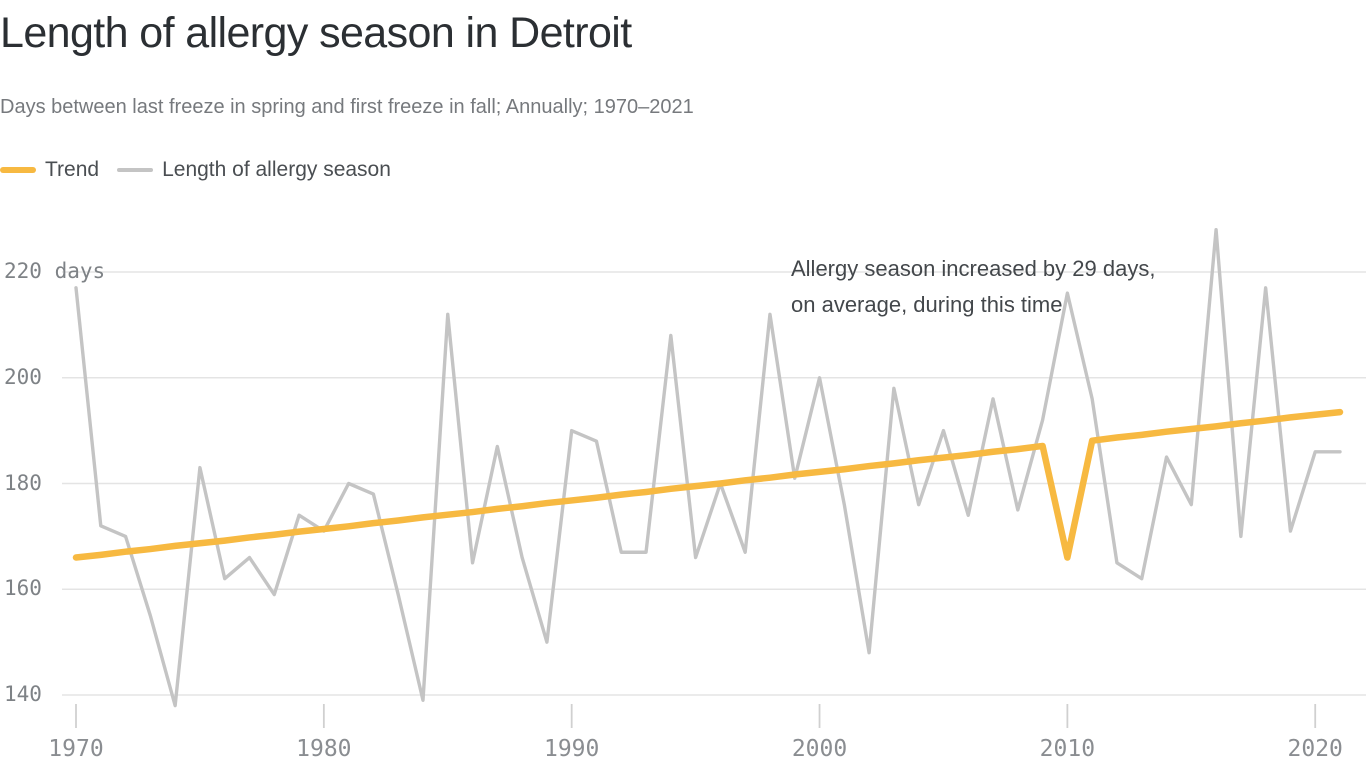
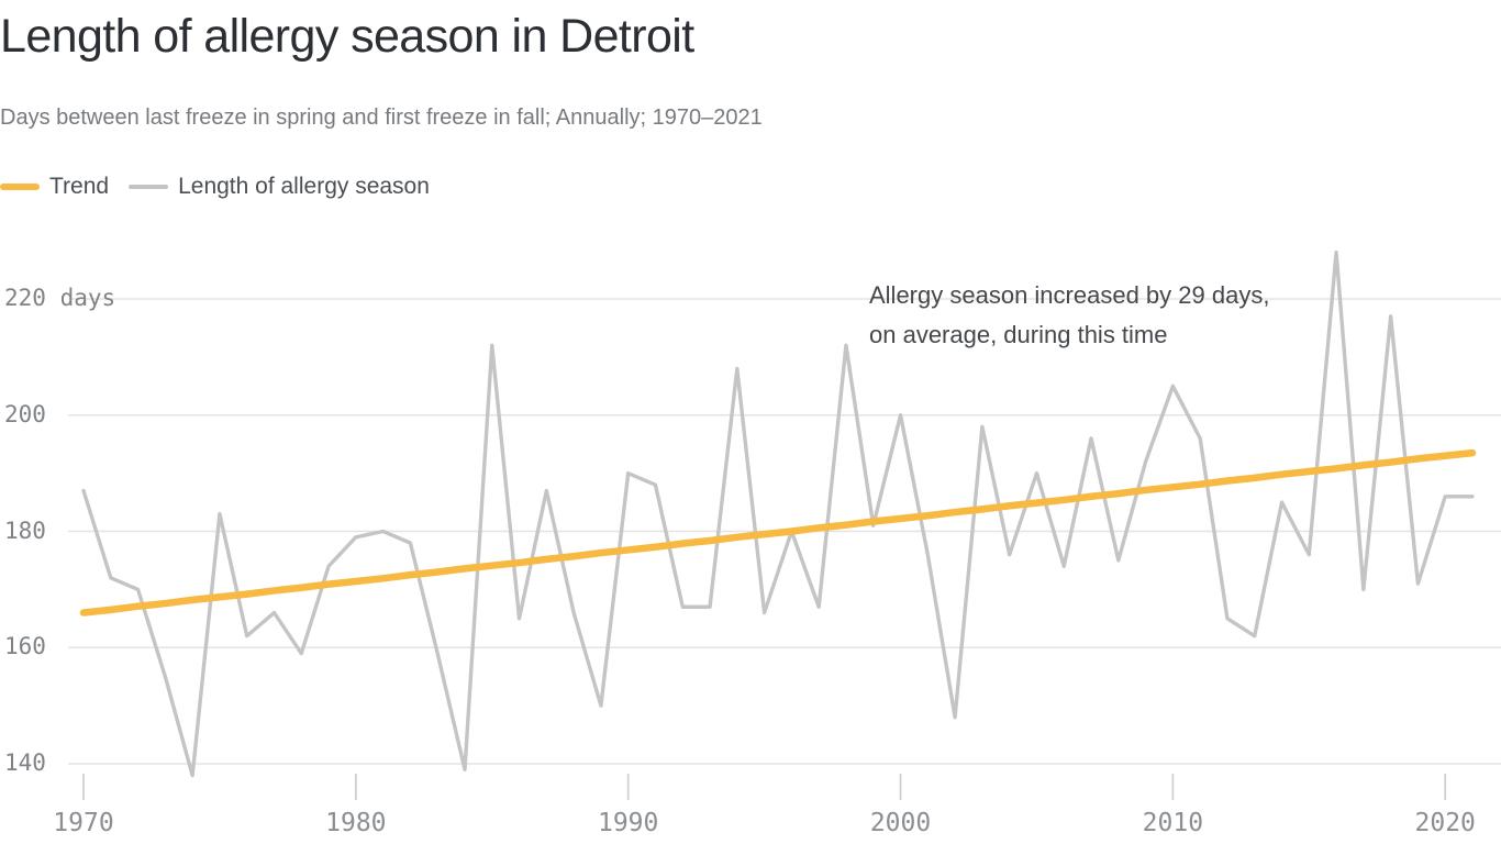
Length of allergy season/1970: 217 -> 187
Length of allergy season/1980: 171 -> 179
Length of allergy season/2010: 216 -> 205
Trend/2010: 166 -> 188
